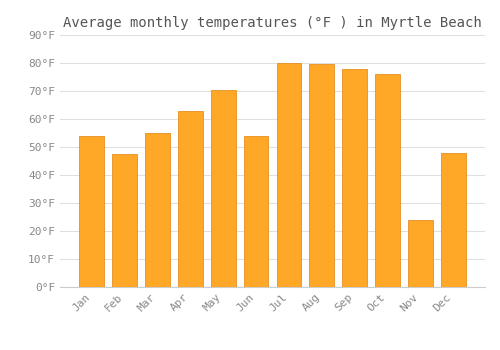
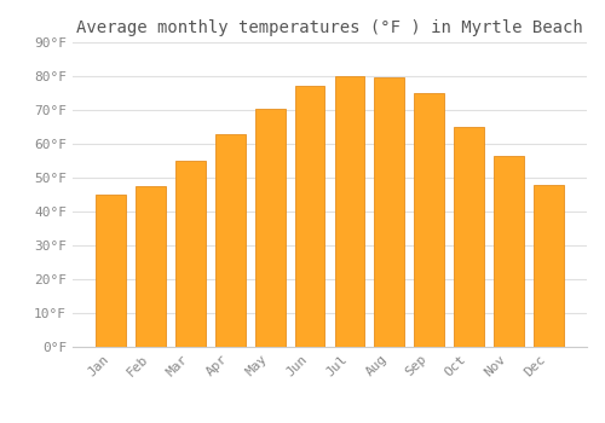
Jan: 54.0°F -> 45.0°F
Jun: 54.0°F -> 77.0°F
Sep: 78.0°F -> 75.0°F
Oct: 76.0°F -> 65.0°F
Nov: 24.0°F -> 56.5°F
